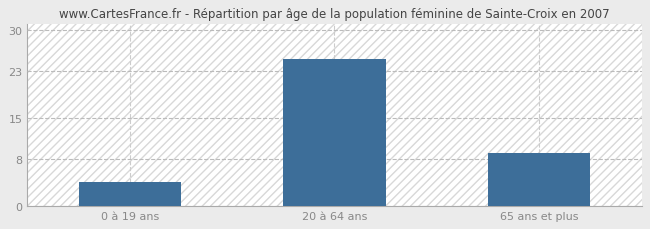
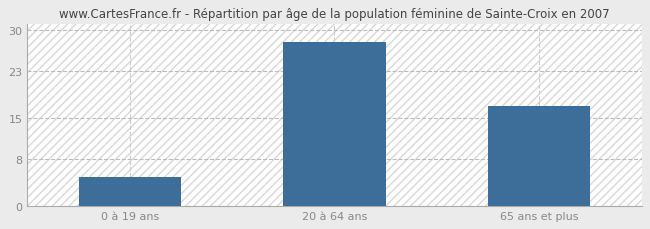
0 à 19 ans: 4 -> 5
20 à 64 ans: 25 -> 28
65 ans et plus: 9 -> 17
